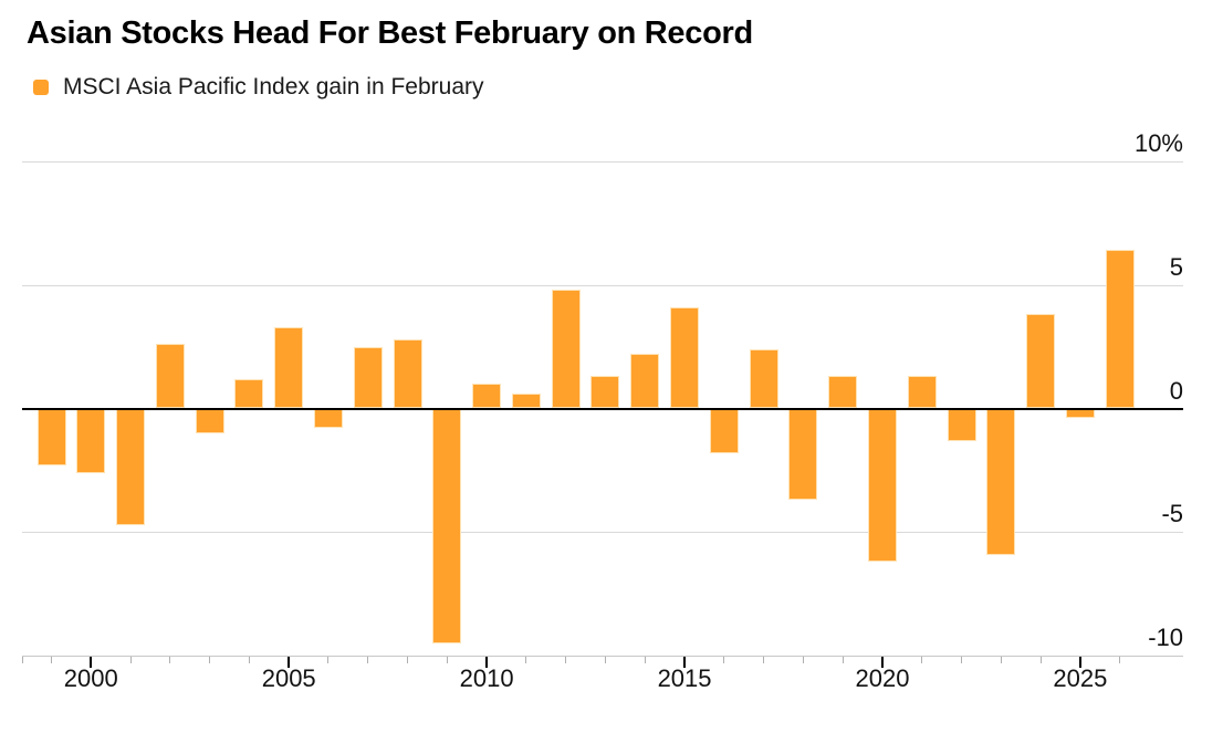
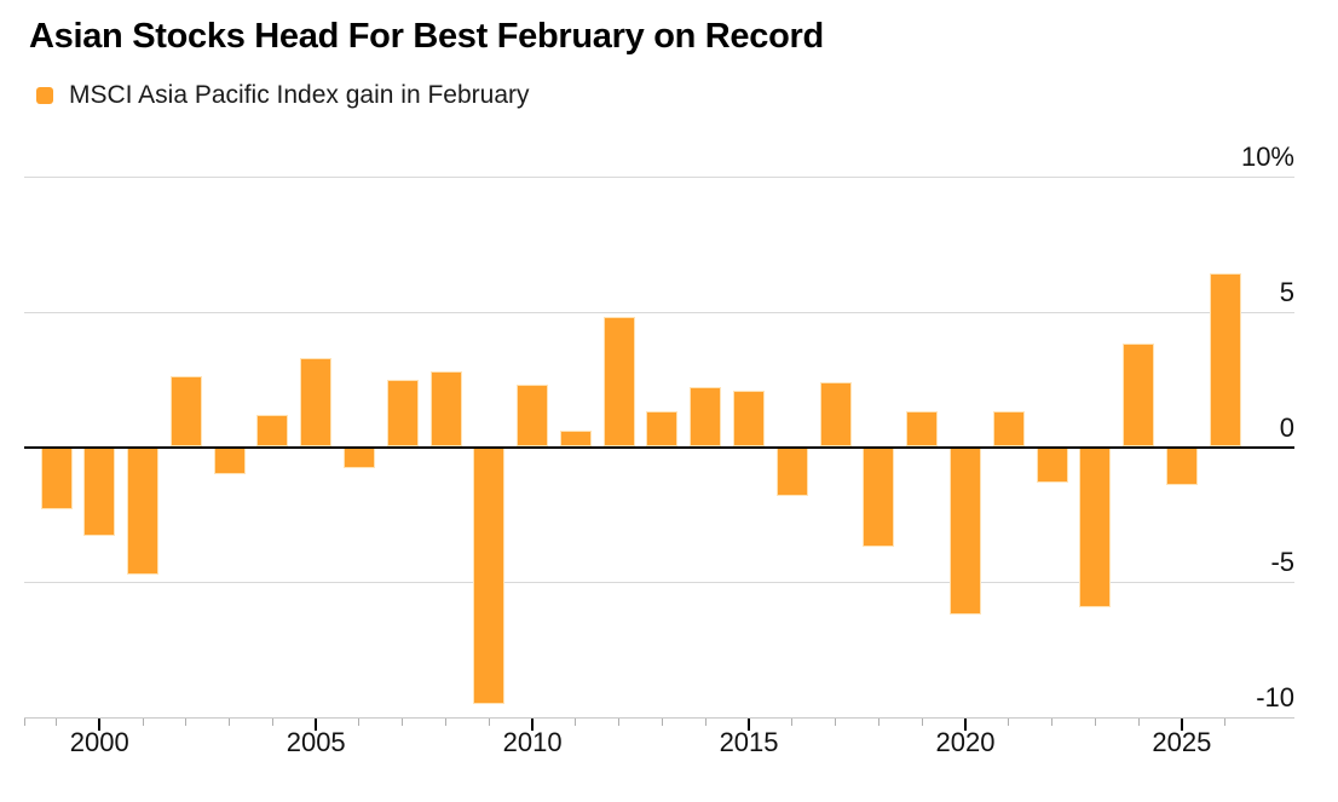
2000: -2.6% -> -3.3%
2010: 1.0% -> 2.3%
2015: 4.1% -> 2.1%
2025: -0.4% -> -1.4%
